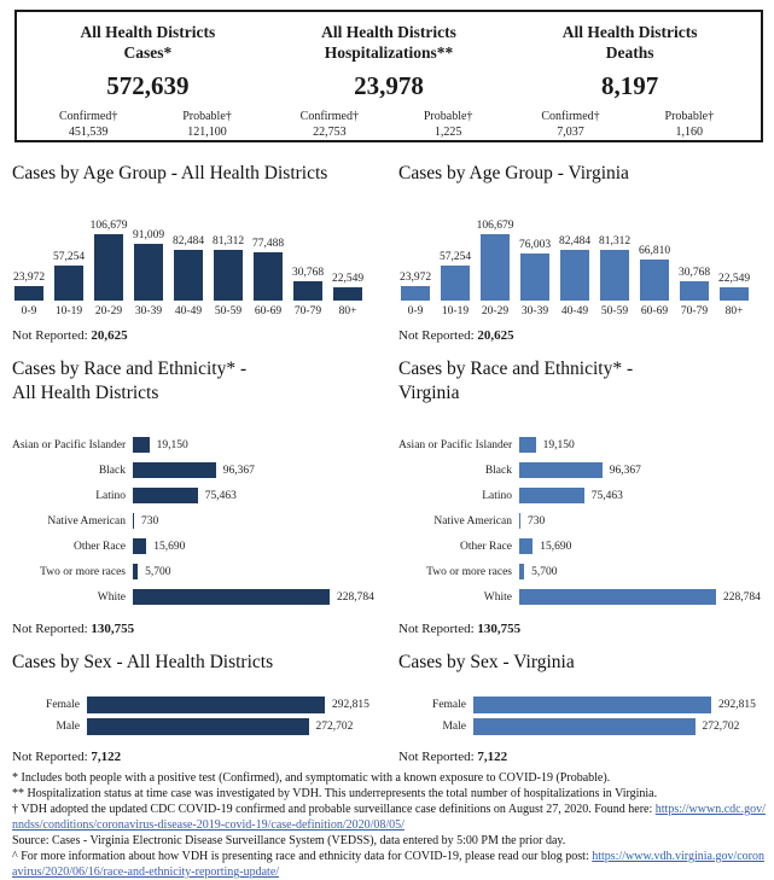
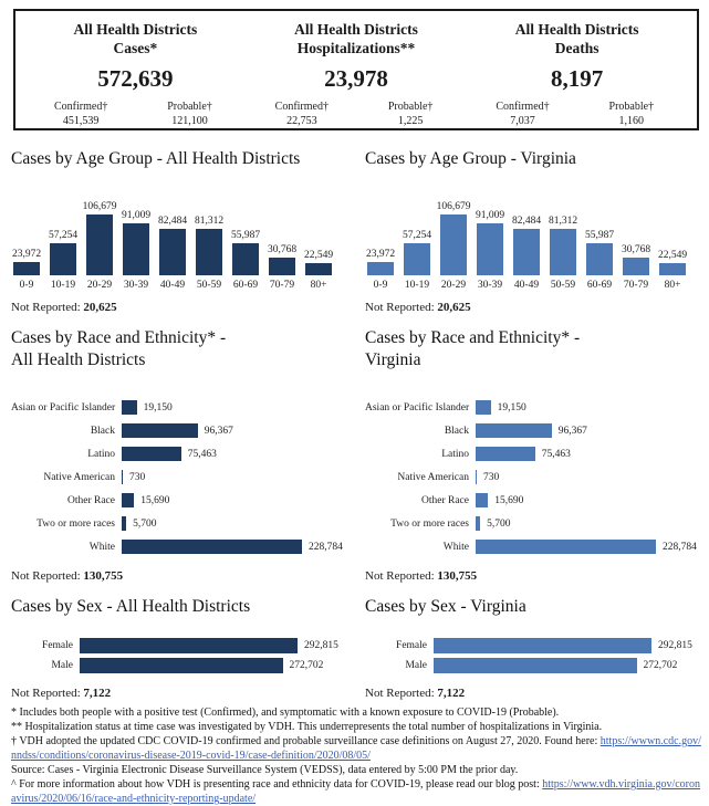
Cases by Age Group - All Health Districts/60-69: 77,488 -> 55,987
Cases by Age Group - Virginia/30-39: 76,003 -> 91,009
Cases by Age Group - Virginia/60-69: 66,810 -> 55,987
